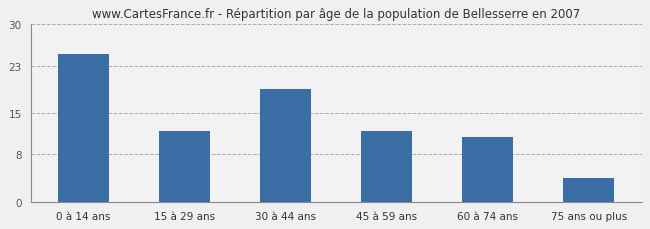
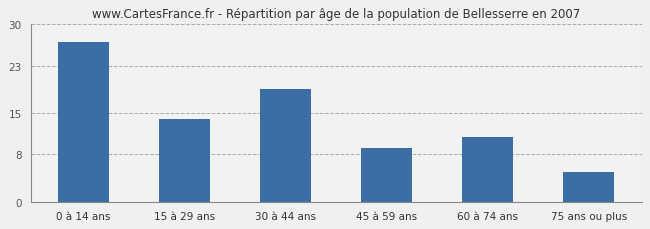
0 à 14 ans: 25 -> 27
15 à 29 ans: 12 -> 14
45 à 59 ans: 12 -> 9
75 ans ou plus: 4 -> 5
